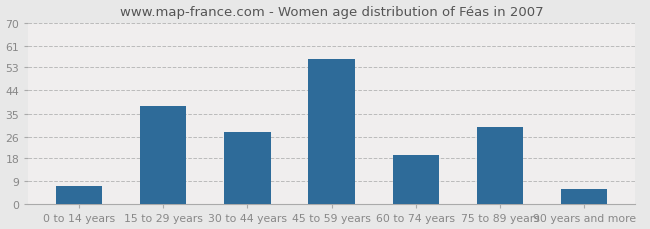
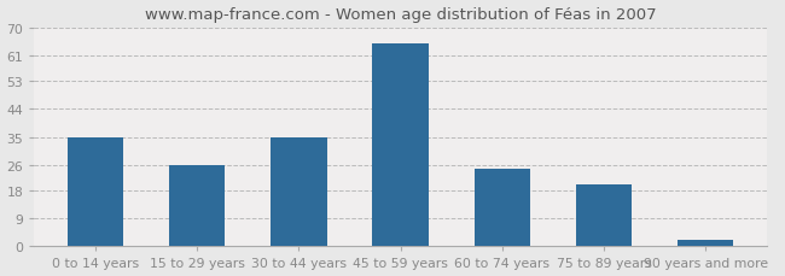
0 to 14 years: 7 -> 35
15 to 29 years: 38 -> 26
30 to 44 years: 28 -> 35
45 to 59 years: 56 -> 65
60 to 74 years: 19 -> 25
75 to 89 years: 30 -> 20
90 years and more: 6 -> 2
